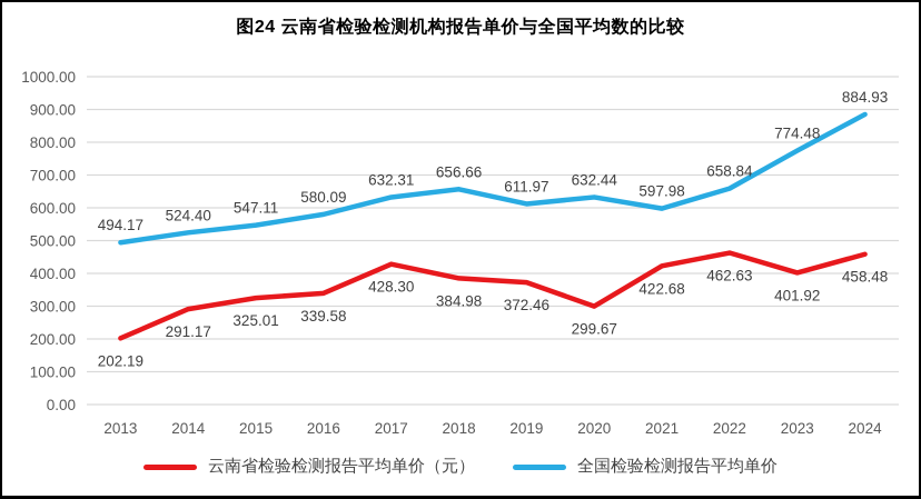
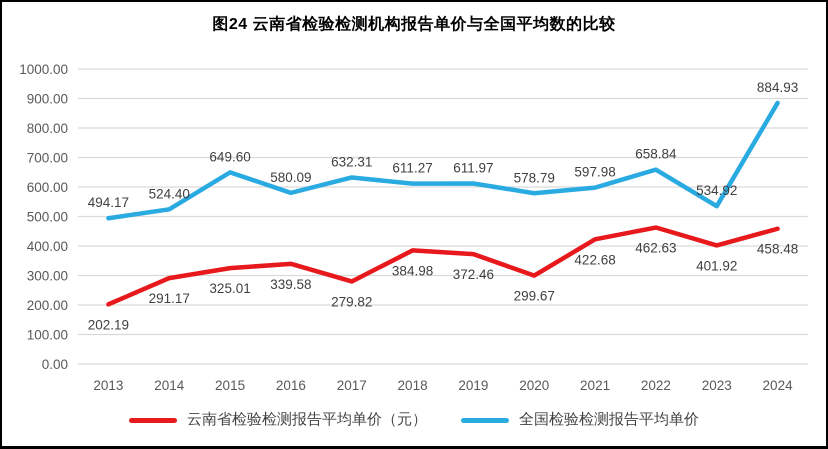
全国检验检测报告平均单价/2015: 547.11 -> 649.60
云南省检验检测报告平均单价（元）/2017: 428.30 -> 279.82
全国检验检测报告平均单价/2018: 656.66 -> 611.27
全国检验检测报告平均单价/2020: 632.44 -> 578.79
全国检验检测报告平均单价/2023: 774.48 -> 534.92
